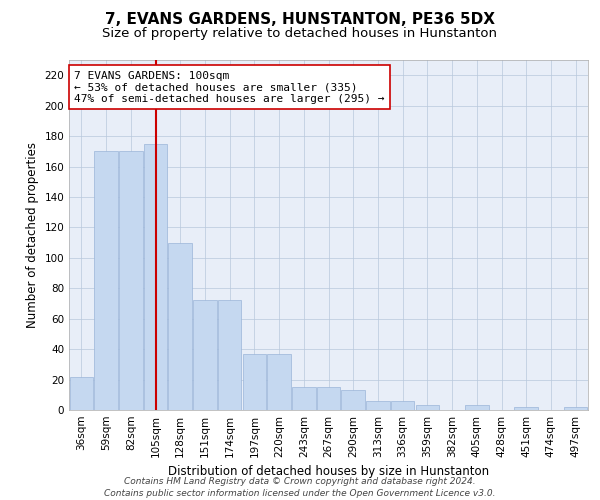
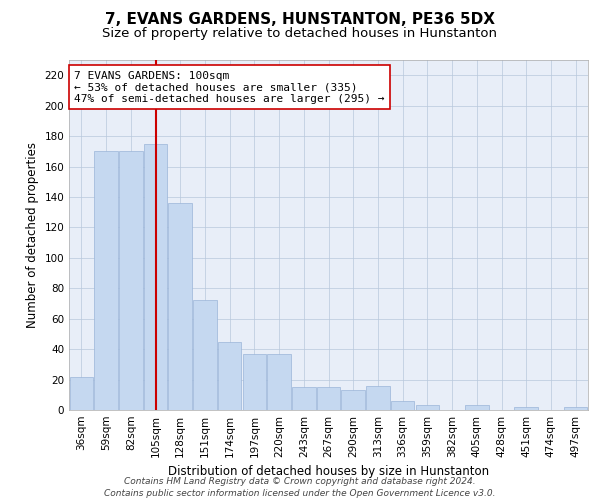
128sqm: 110 -> 136
174sqm: 72 -> 45
313sqm: 6 -> 16
